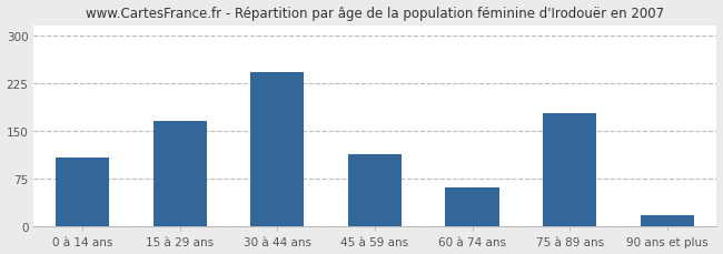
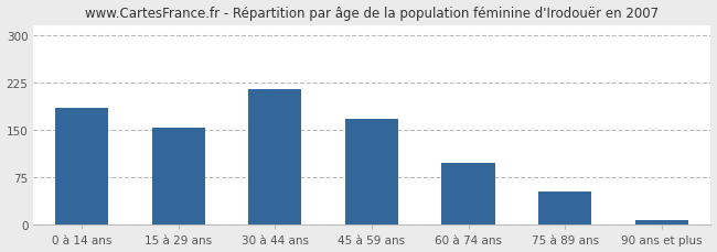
0 à 14 ans: 108 -> 185
15 à 29 ans: 166 -> 153
30 à 44 ans: 242 -> 215
45 à 59 ans: 114 -> 168
60 à 74 ans: 62 -> 98
75 à 89 ans: 178 -> 52
90 ans et plus: 18 -> 7
